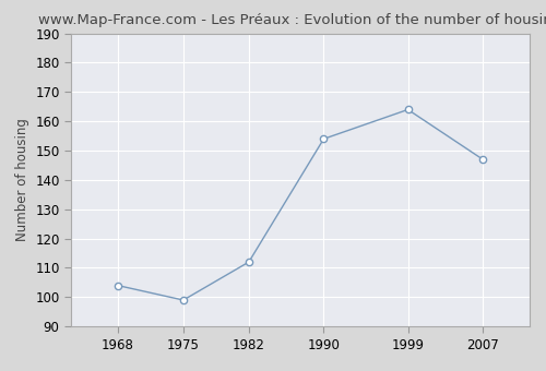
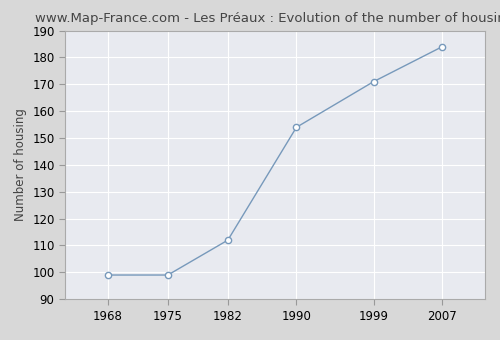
1968: 104 -> 99
1999: 164 -> 171
2007: 147 -> 184
